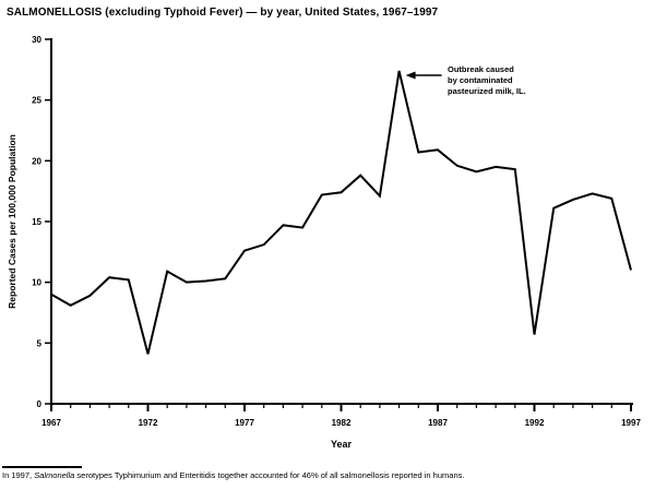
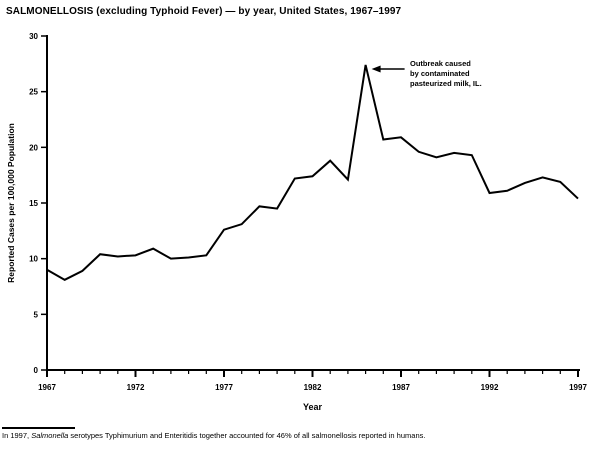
1972: 4.1 -> 10.3
1992: 5.7 -> 15.9
1997: 11.0 -> 15.4
